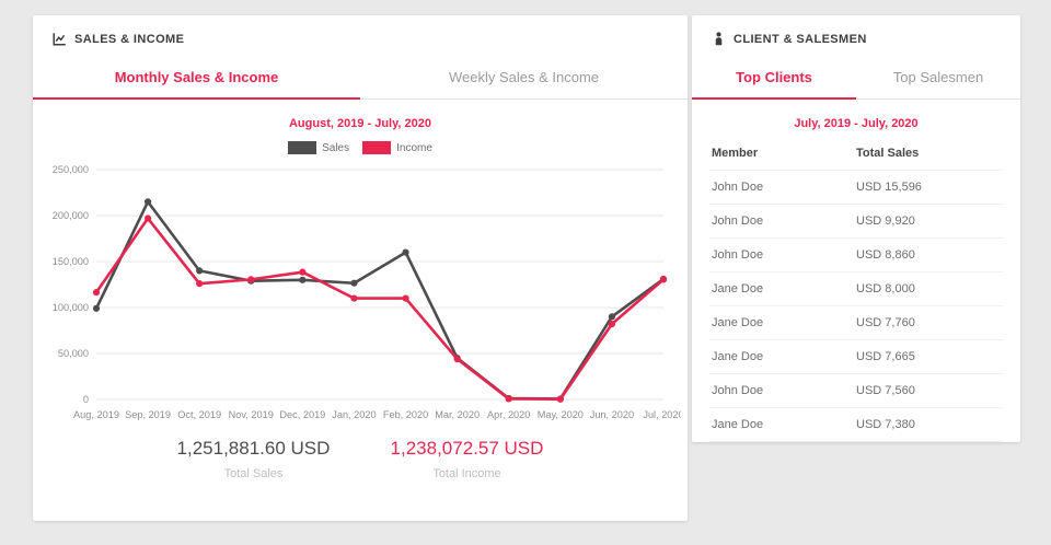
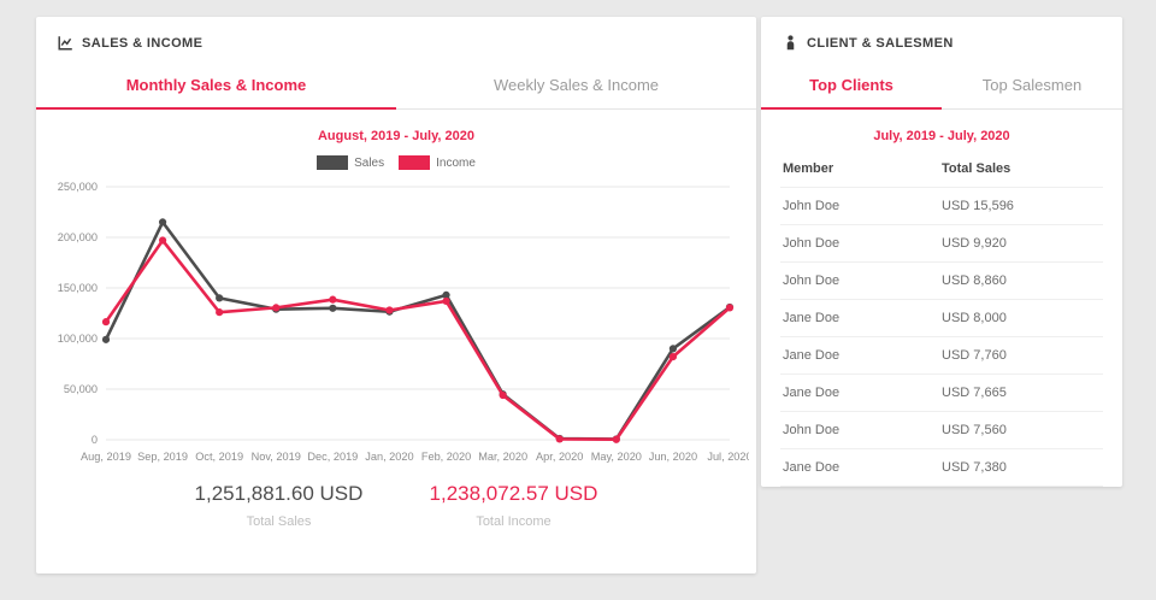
Income/Jan, 2020: 110000 -> 130000
Sales/Feb, 2020: 160000 -> 140000
Income/Feb, 2020: 110000 -> 140000
